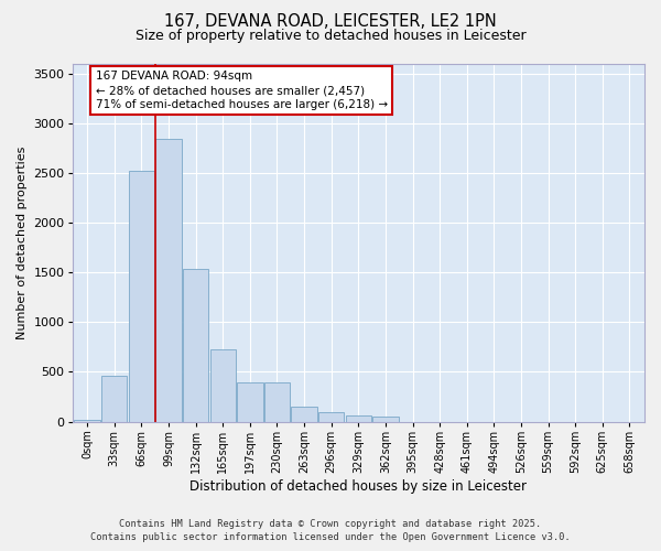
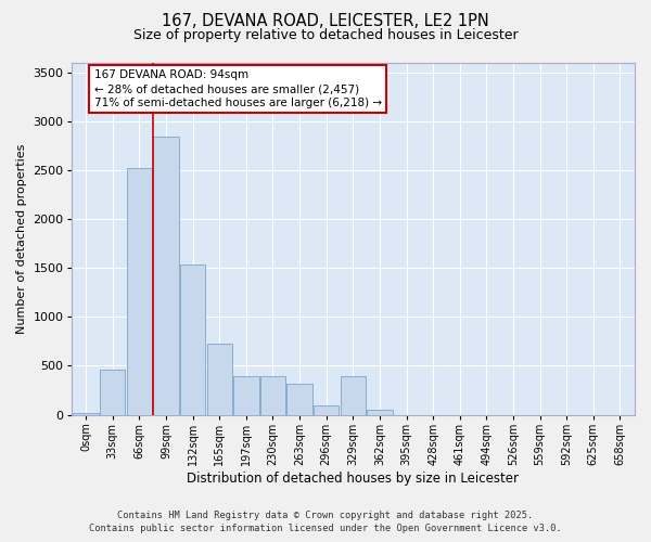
263sqm: 160 -> 320
329sqm: 60 -> 400
